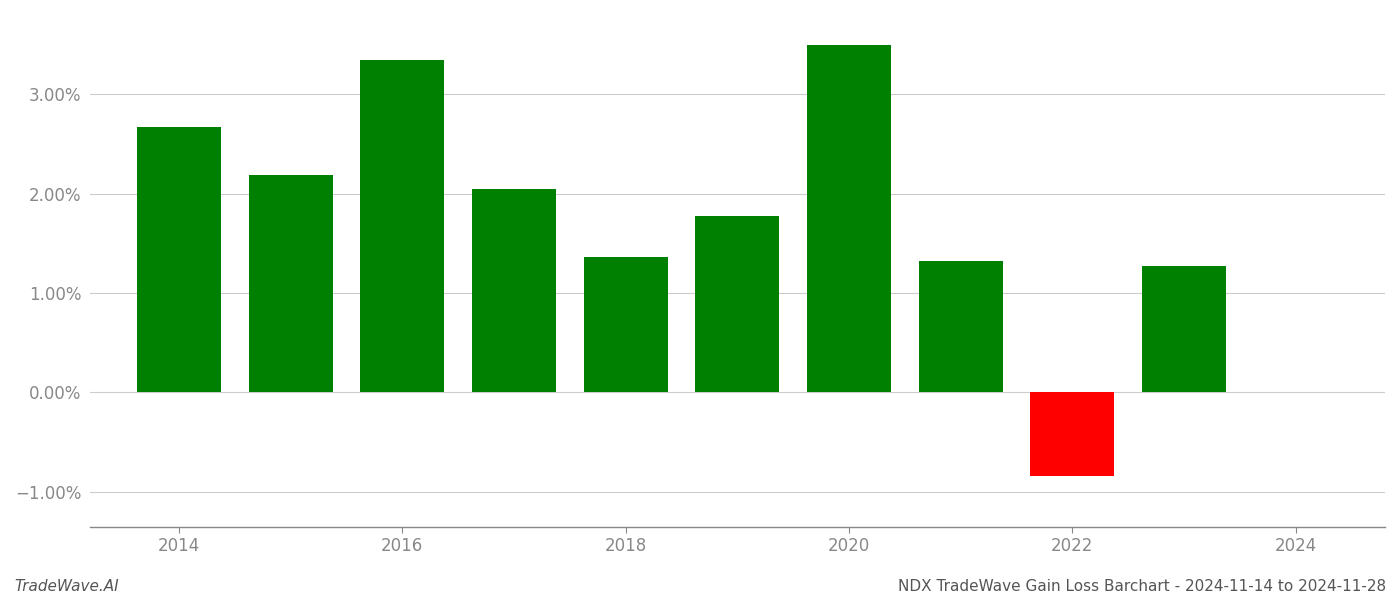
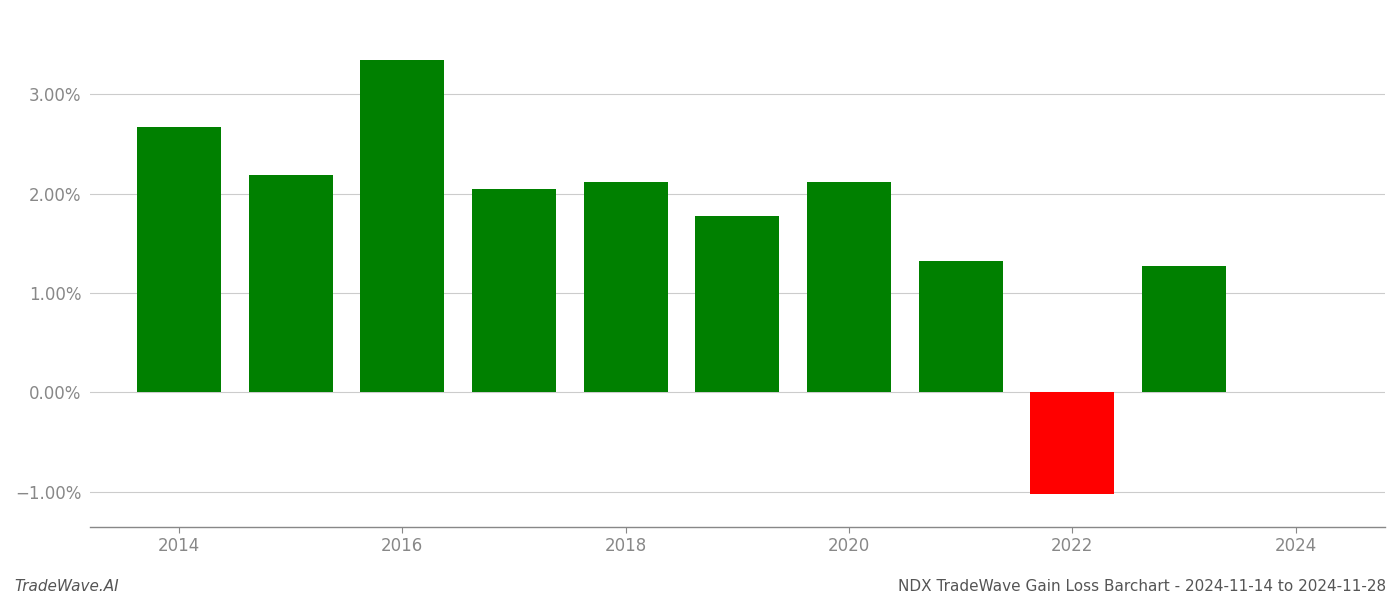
2018: 1.36% -> 2.12%
2020: 3.50% -> 2.12%
2022: -0.84% -> -1.02%
